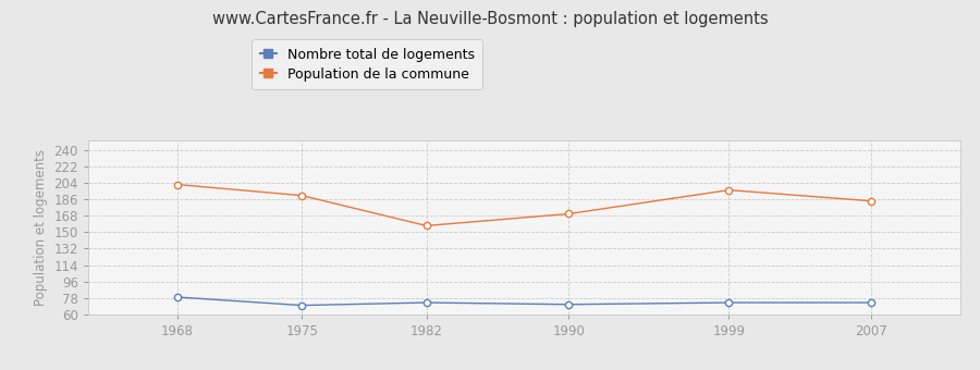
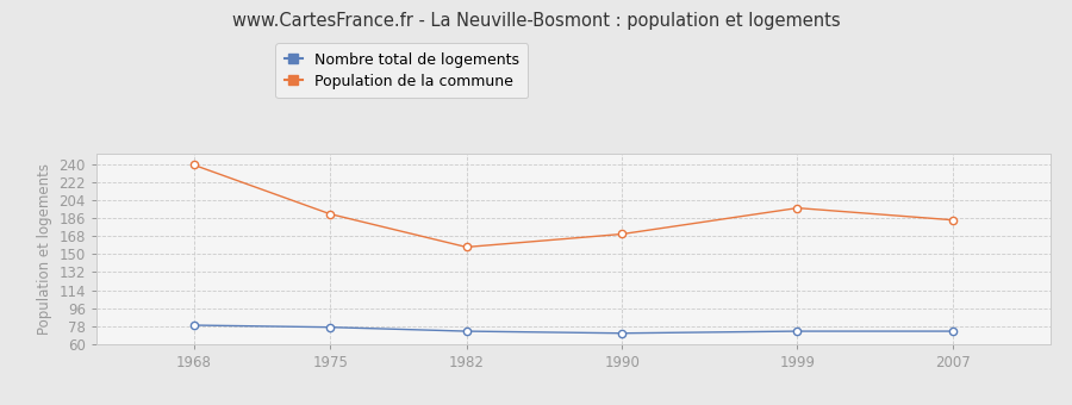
Population de la commune/1968: 202 -> 239
Nombre total de logements/1975: 70 -> 77
